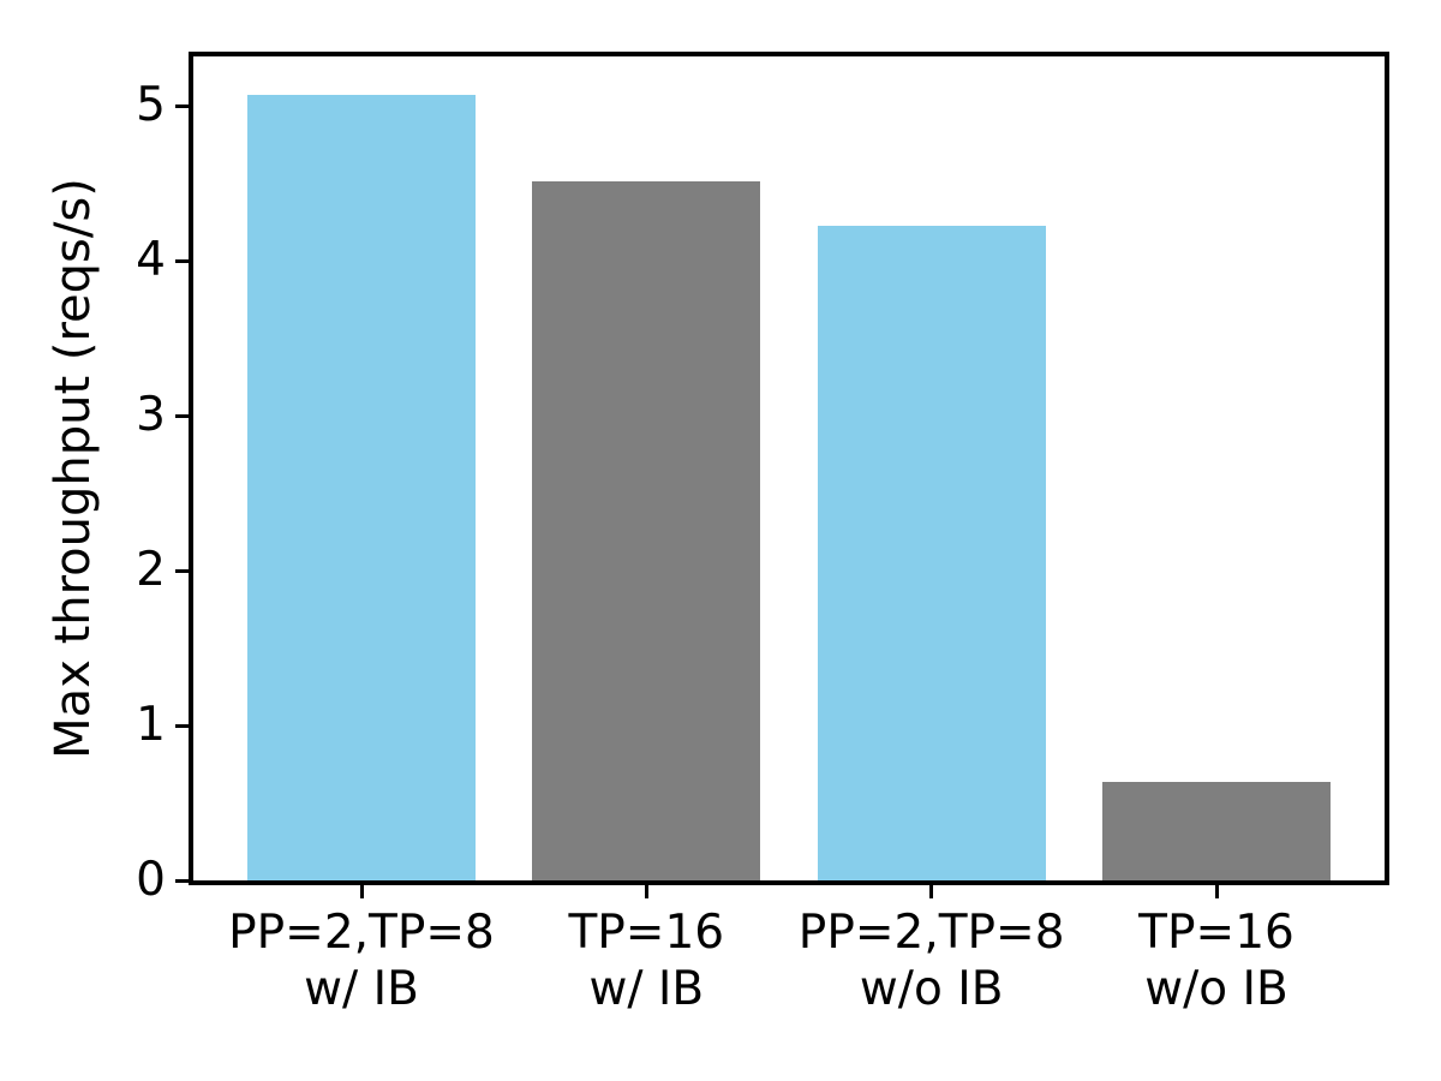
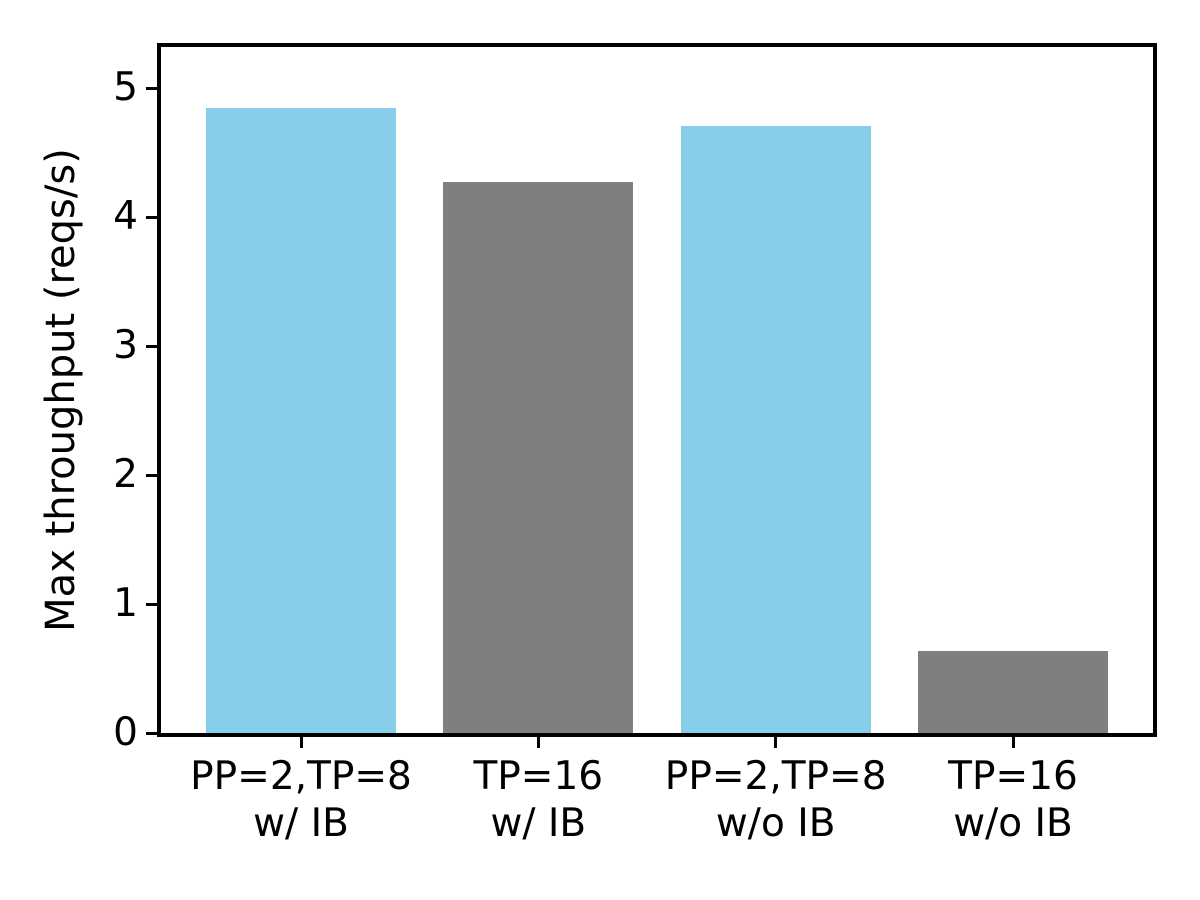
PP=2,TP=8 w/ IB: 5.07 -> 4.85
TP=16 w/ IB: 4.51 -> 4.27
PP=2,TP=8 w/o IB: 4.23 -> 4.71
